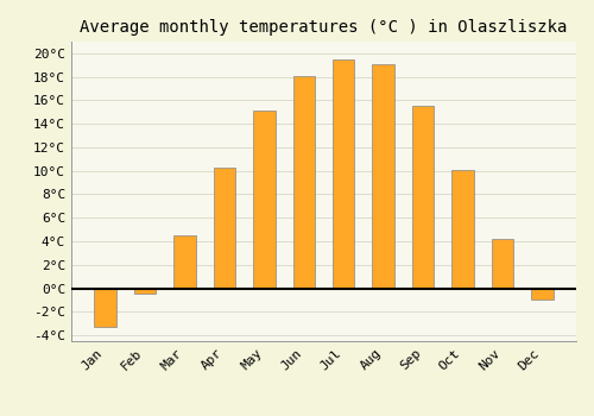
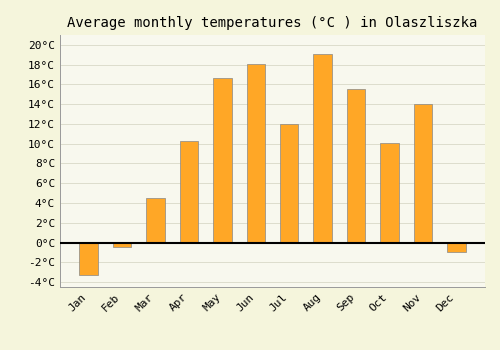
May: 15.1°C -> 16.6°C
Jul: 19.5°C -> 12.0°C
Nov: 4.2°C -> 14.0°C
